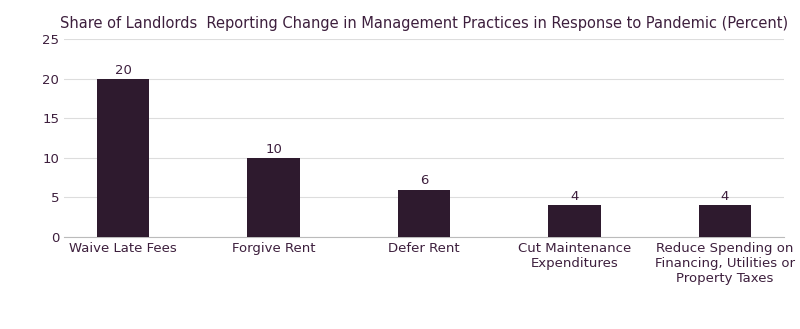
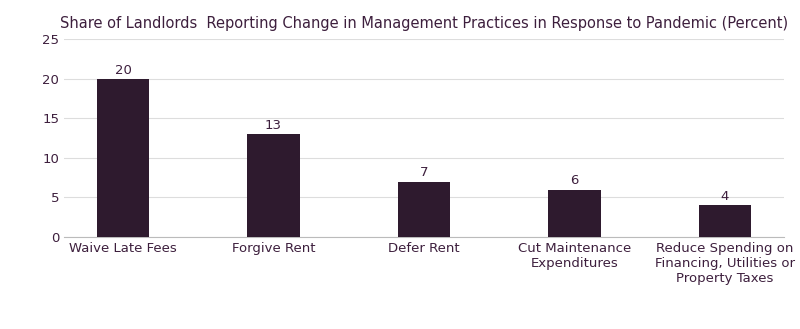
Forgive Rent: 10 -> 13
Defer Rent: 6 -> 7
Cut Maintenance Expenditures: 4 -> 6
